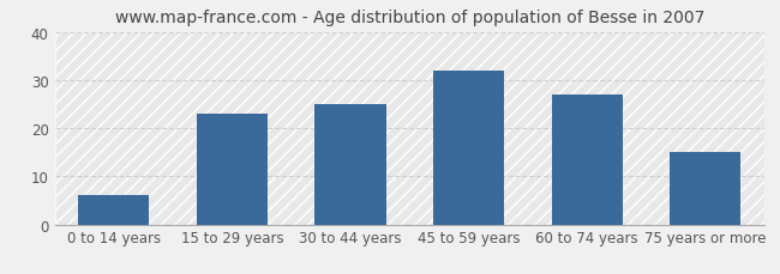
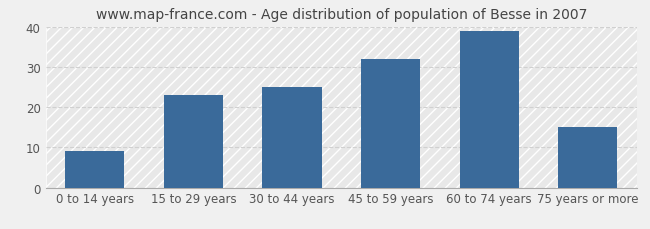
0 to 14 years: 6 -> 9
60 to 74 years: 27 -> 39
